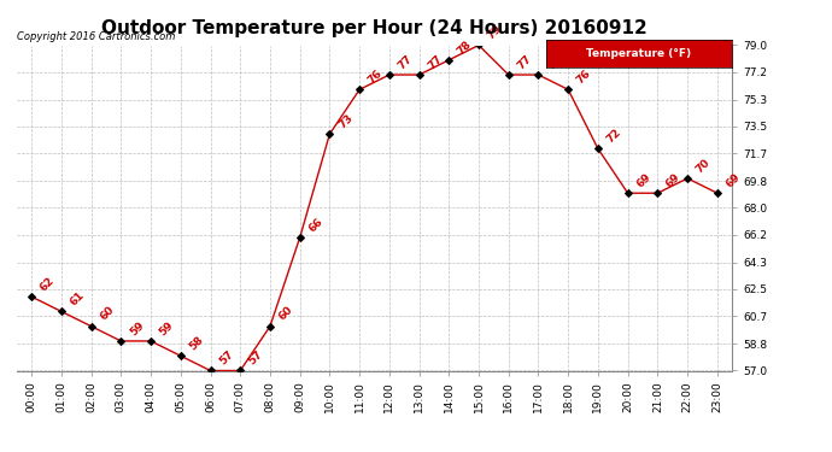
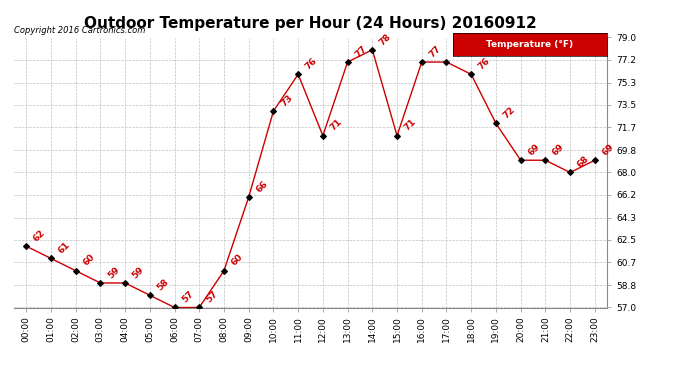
12:00: 77 -> 71
15:00: 79 -> 71
22:00: 70 -> 68
